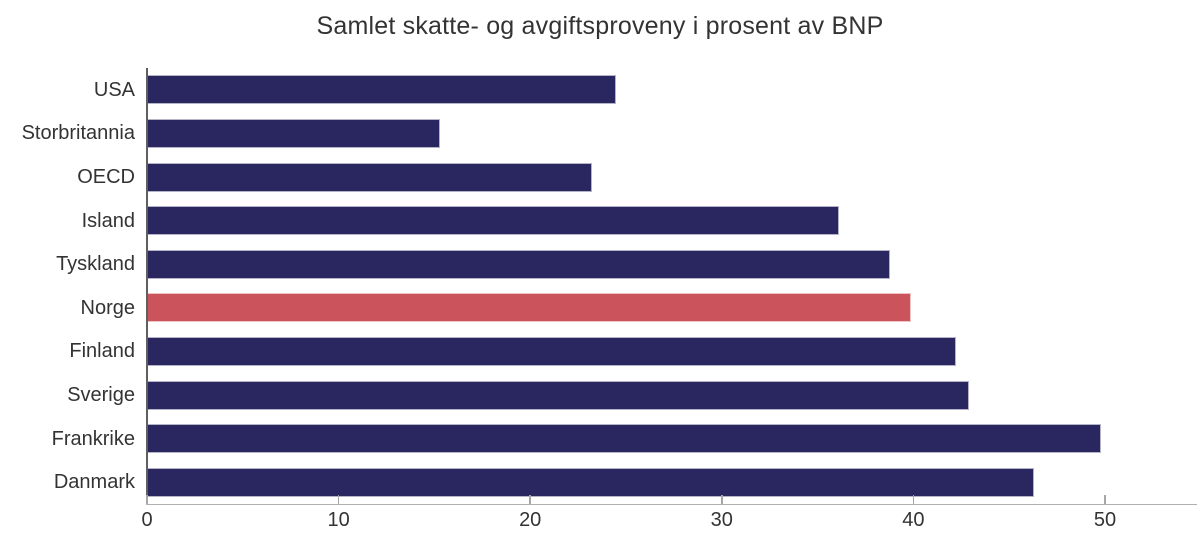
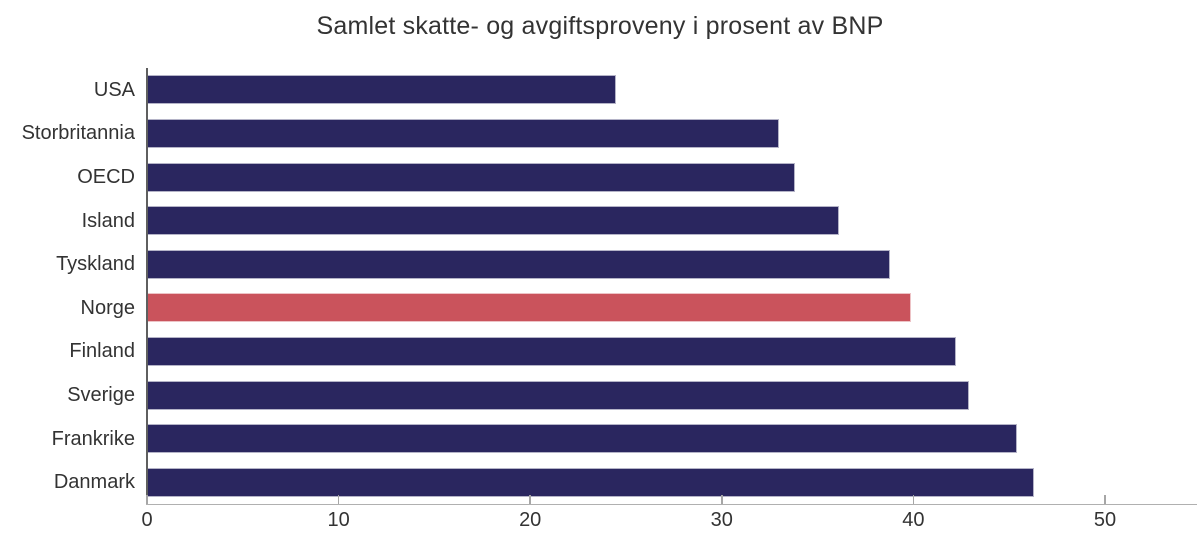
Storbritannia: 15.3 -> 33.0
OECD: 23.2 -> 33.8
Frankrike: 49.8 -> 45.4
